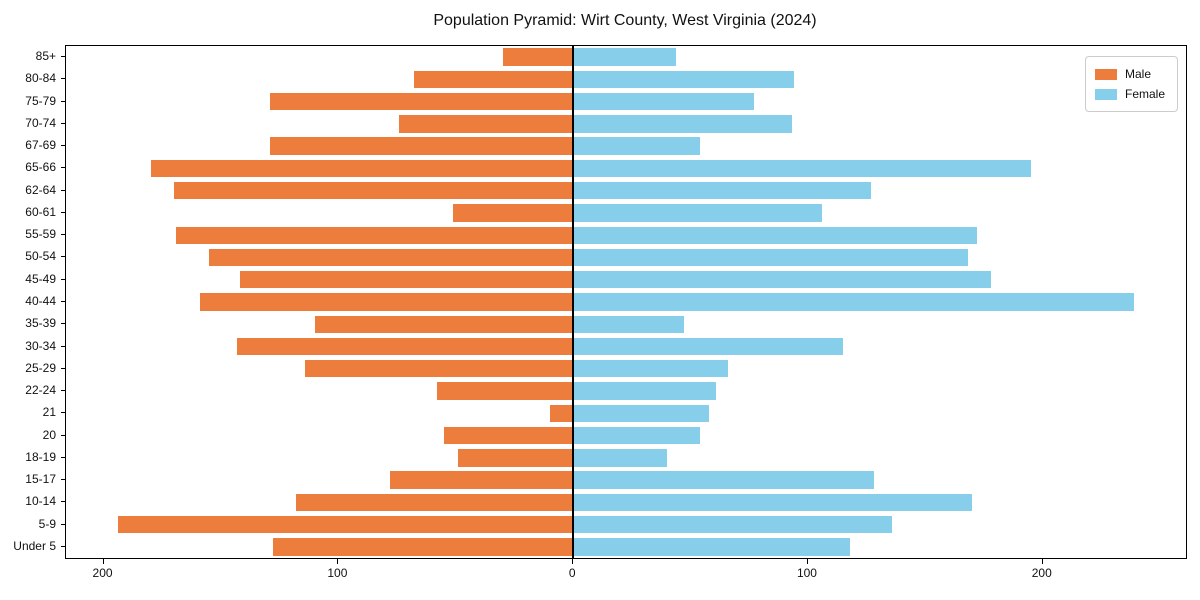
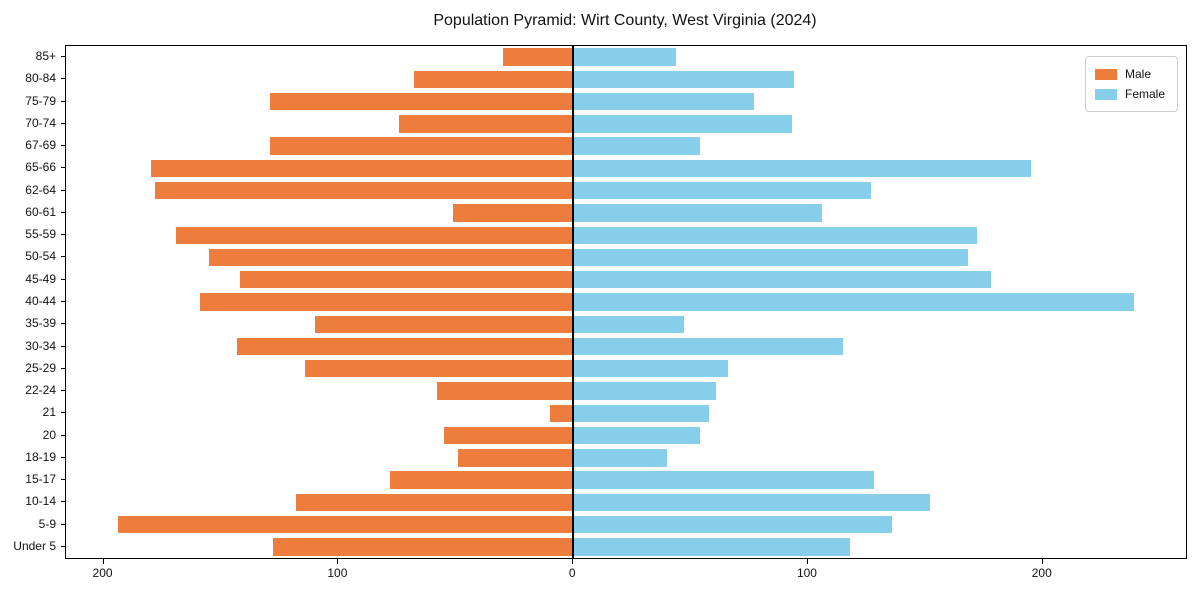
Male/62-64: 170 -> 178
Female/10-14: 170 -> 152
